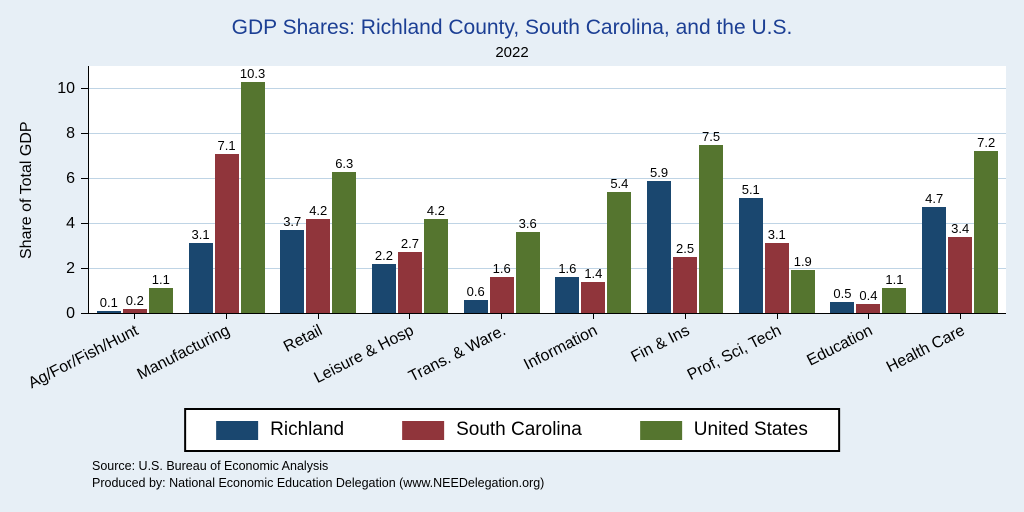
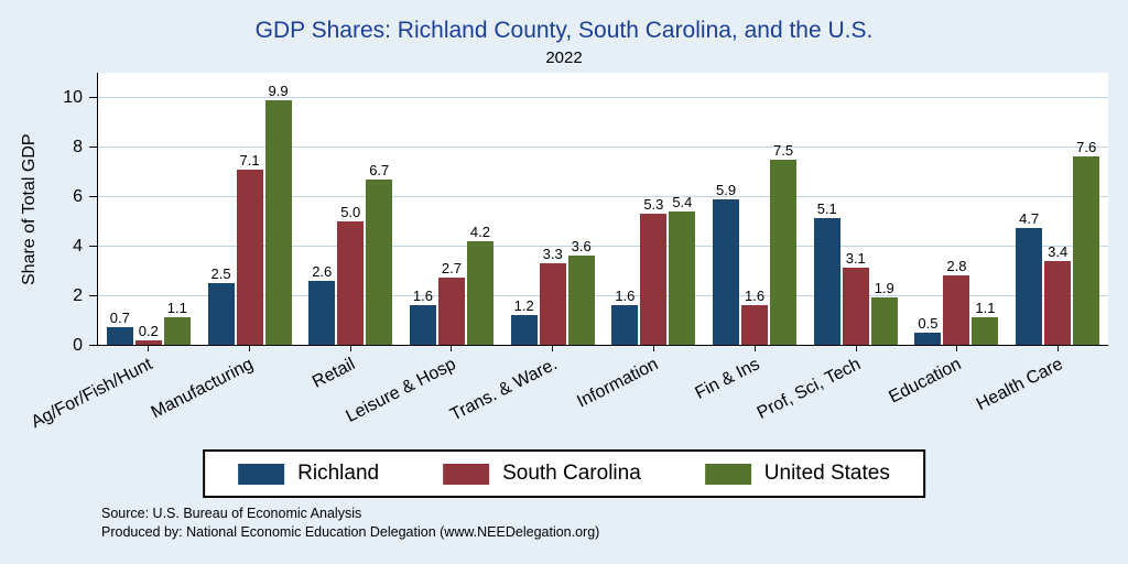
Richland/Ag/For/Fish/Hunt: 0.1 -> 0.7
Richland/Manufacturing: 3.1 -> 2.5
United States/Manufacturing: 10.3 -> 9.9
Richland/Retail: 3.7 -> 2.6
South Carolina/Retail: 4.2 -> 5.0
United States/Retail: 6.3 -> 6.7
Richland/Leisure & Hosp: 2.2 -> 1.6
Richland/Trans. & Ware.: 0.6 -> 1.2
South Carolina/Trans. & Ware.: 1.6 -> 3.3
South Carolina/Information: 1.4 -> 5.3
South Carolina/Fin & Ins: 2.5 -> 1.6
South Carolina/Education: 0.4 -> 2.8
United States/Health Care: 7.2 -> 7.6
